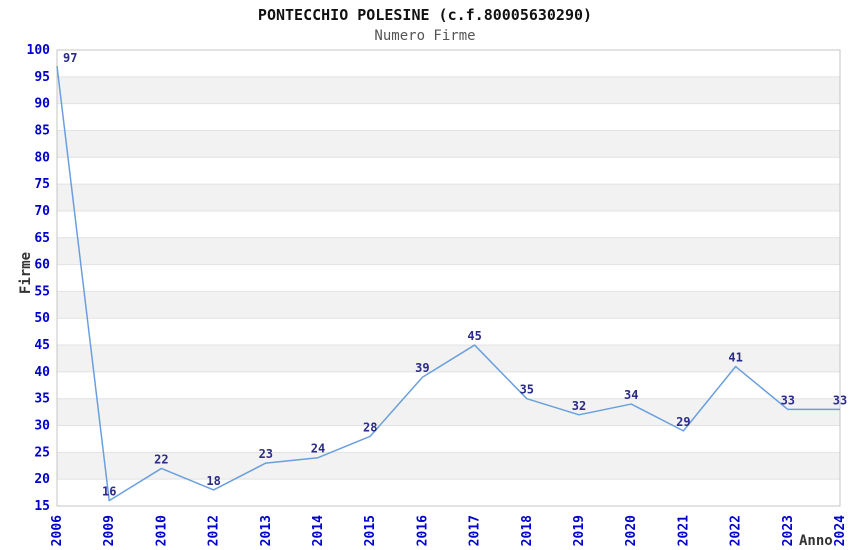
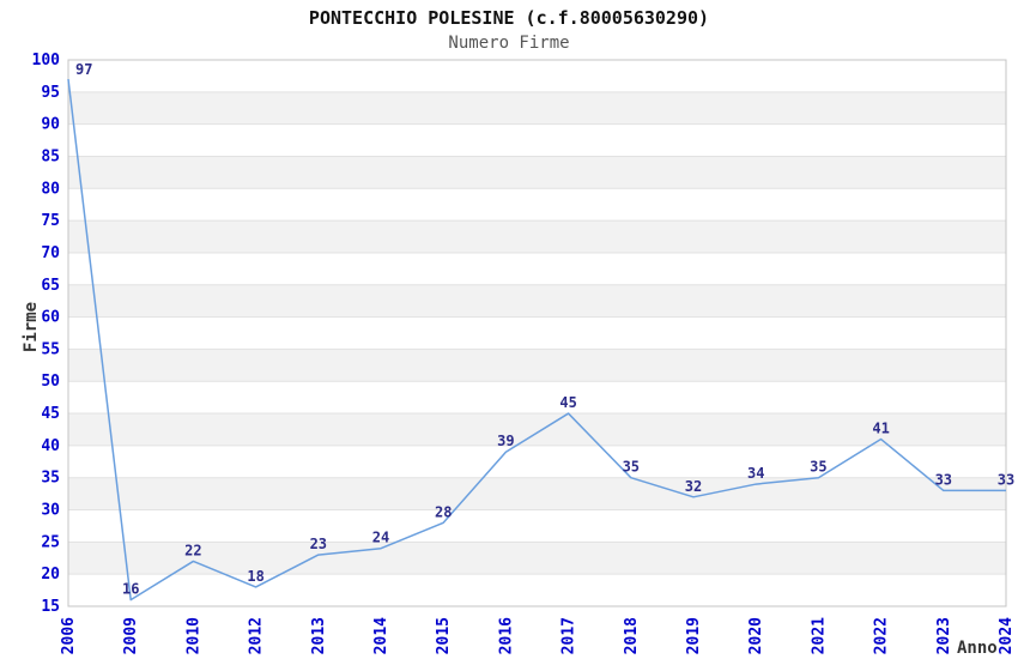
2021: 29 -> 35
